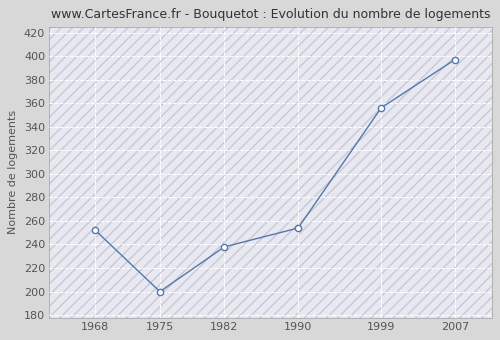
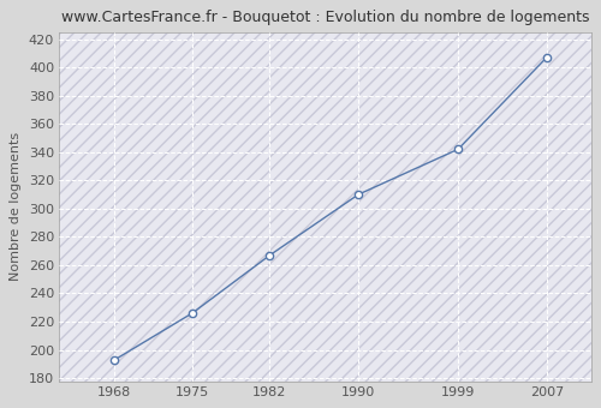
1968: 252 -> 193
1975: 200 -> 226
1982: 238 -> 267
1990: 254 -> 310
1999: 356 -> 342
2007: 397 -> 407
